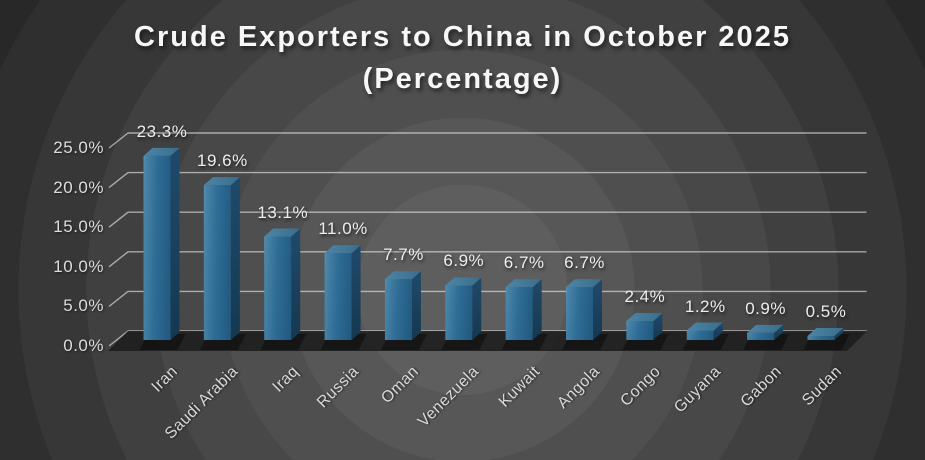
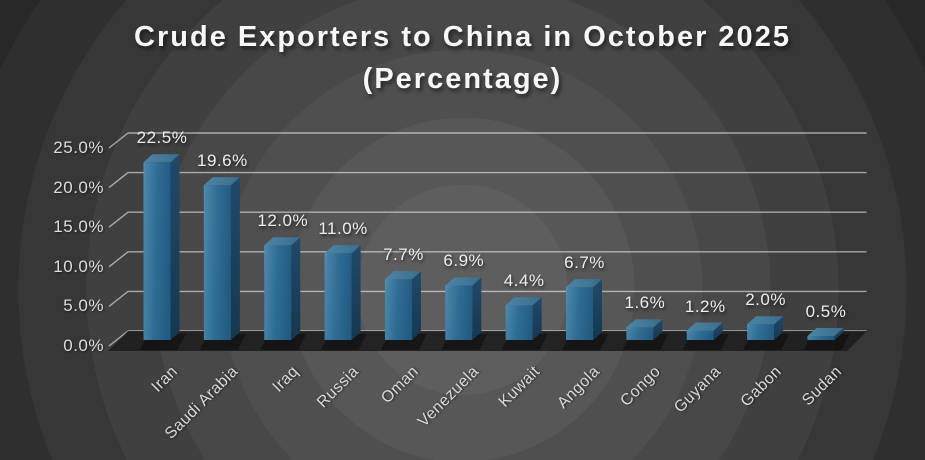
Iran: 23.3% -> 22.5%
Iraq: 13.1% -> 12.0%
Kuwait: 6.7% -> 4.4%
Congo: 2.4% -> 1.6%
Gabon: 0.9% -> 2.0%
